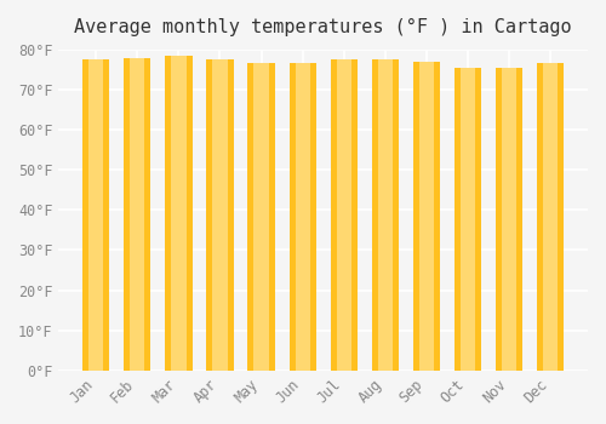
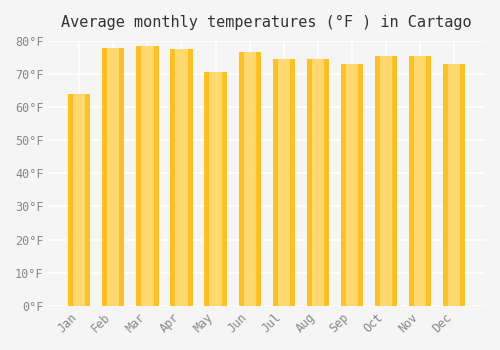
Jan: 77.5°F -> 64.0°F
May: 76.5°F -> 70.5°F
Jul: 77.5°F -> 74.5°F
Aug: 77.5°F -> 74.5°F
Sep: 77.0°F -> 73.0°F
Dec: 76.5°F -> 73.0°F
